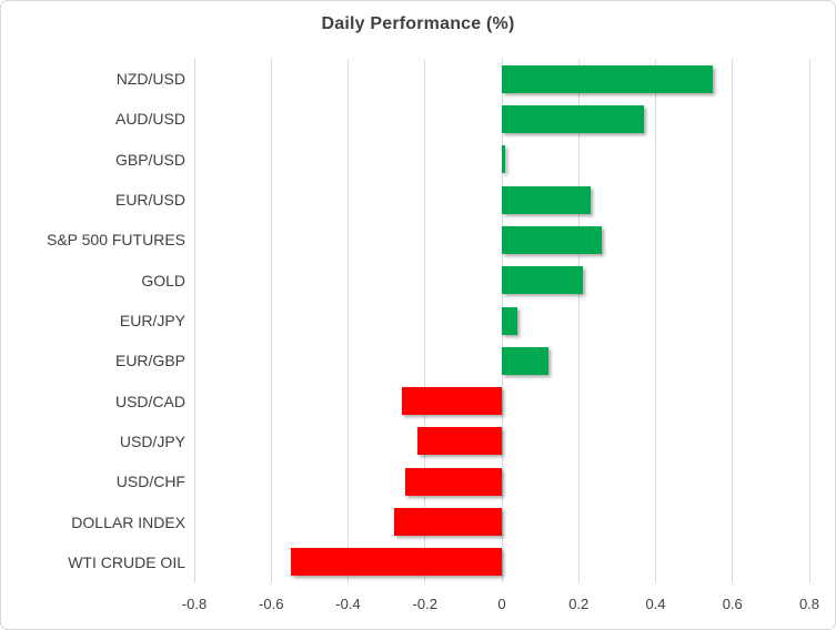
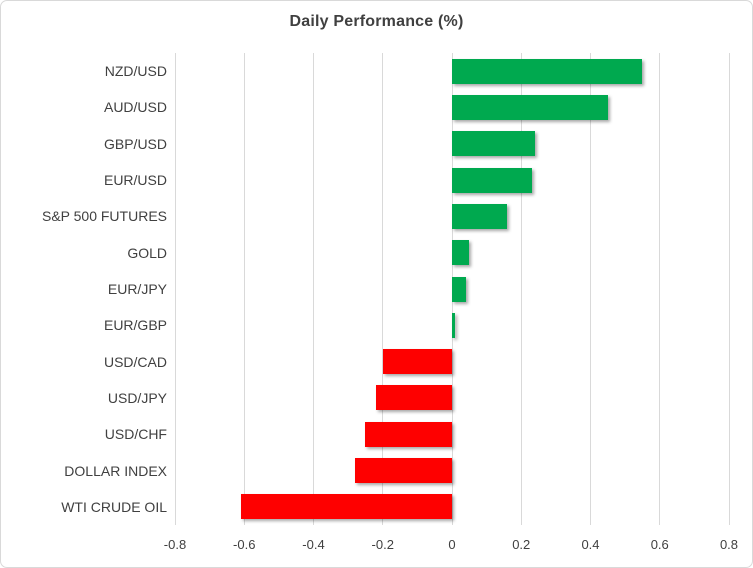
AUD/USD: 0.37 -> 0.45
GBP/USD: 0.01 -> 0.24
S&P 500 FUTURES: 0.26 -> 0.16
GOLD: 0.21 -> 0.05
EUR/GBP: 0.12 -> 0.01
USD/CAD: -0.26 -> -0.20
WTI CRUDE OIL: -0.55 -> -0.61
